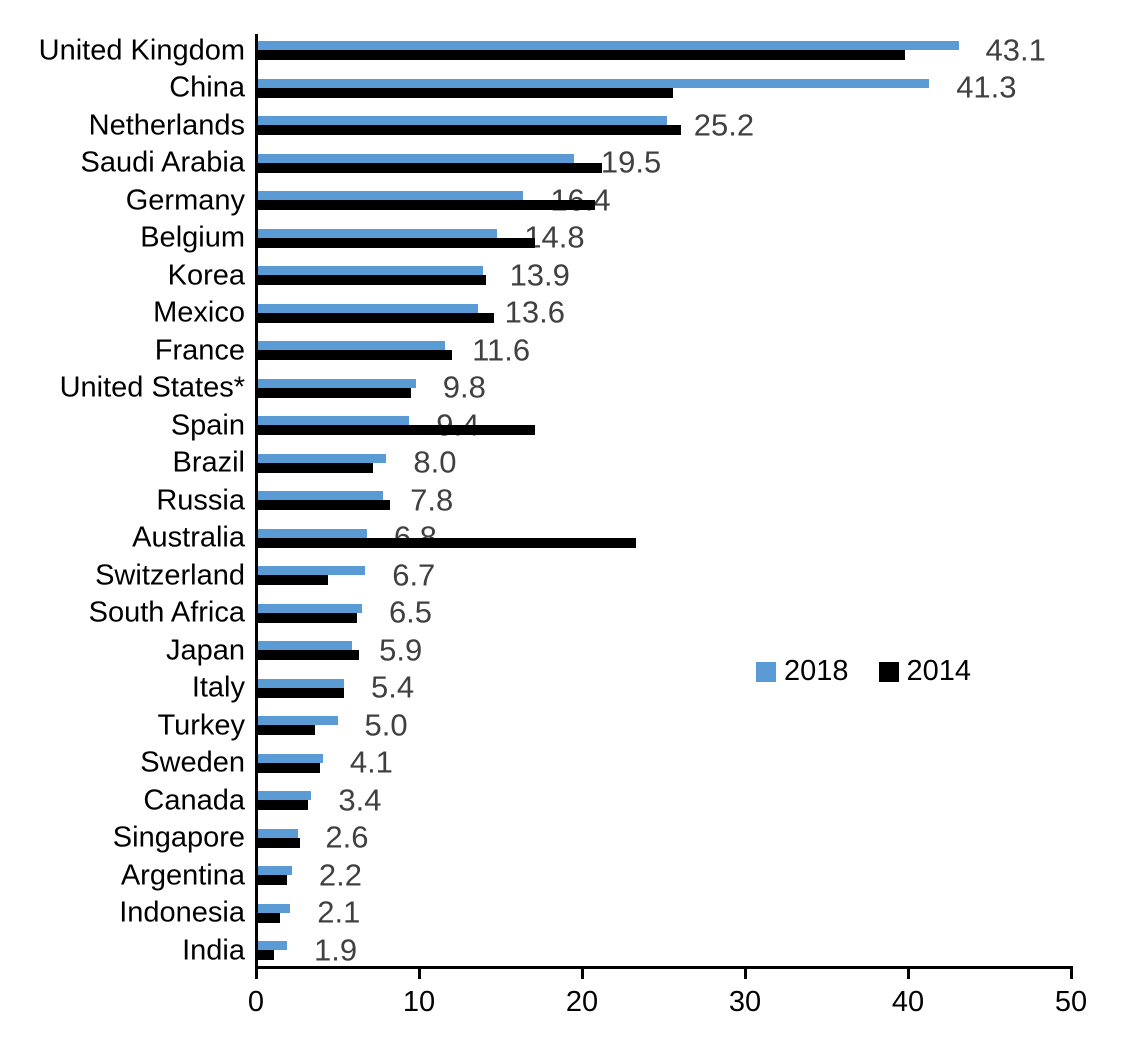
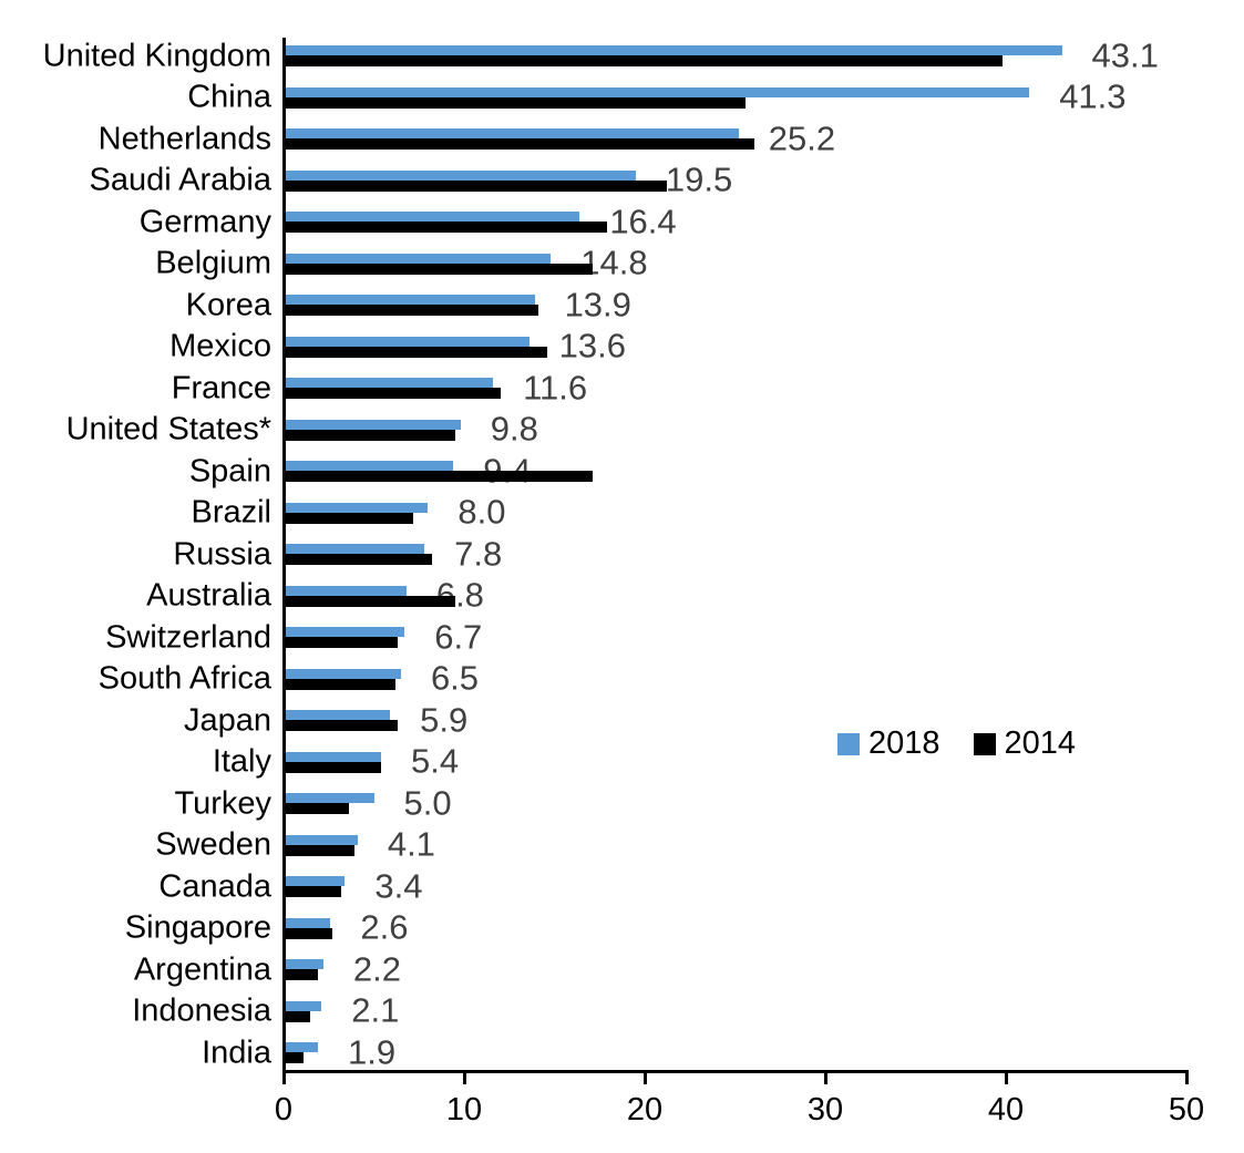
2014/Germany: 20.8 -> 17.9
2014/Australia: 23.3 -> 9.5
2014/Switzerland: 4.4 -> 6.3
